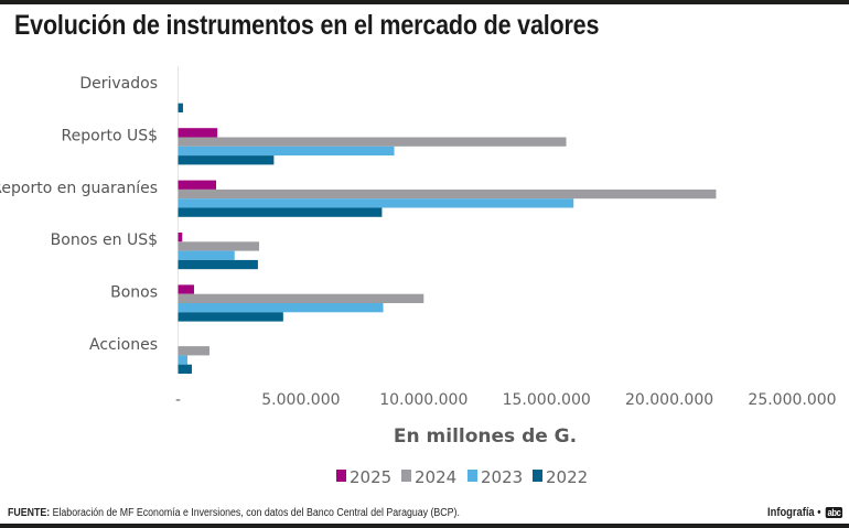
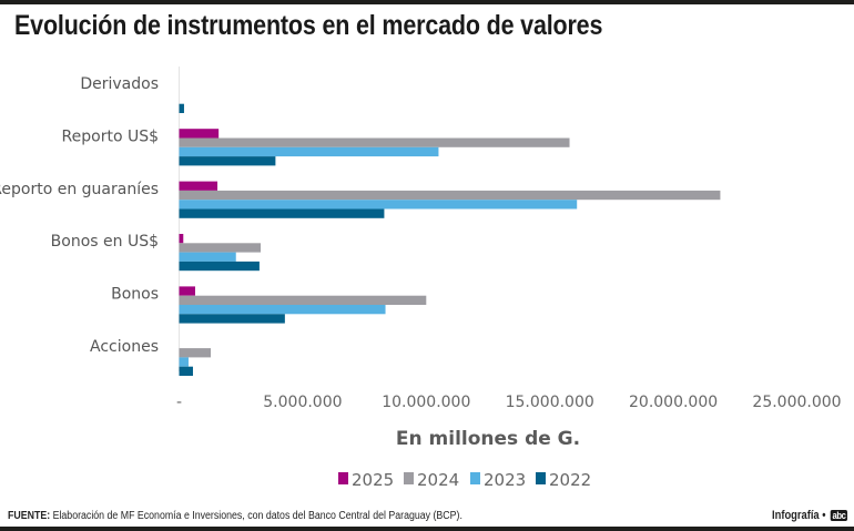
2023/Reporto US$: 8800000 -> 10500000
